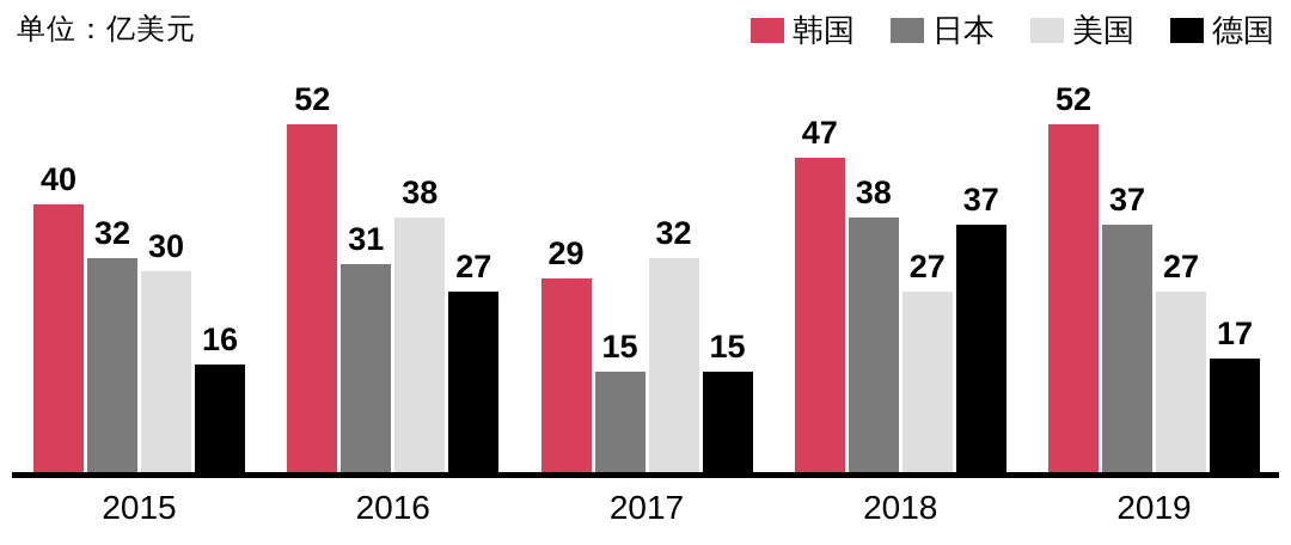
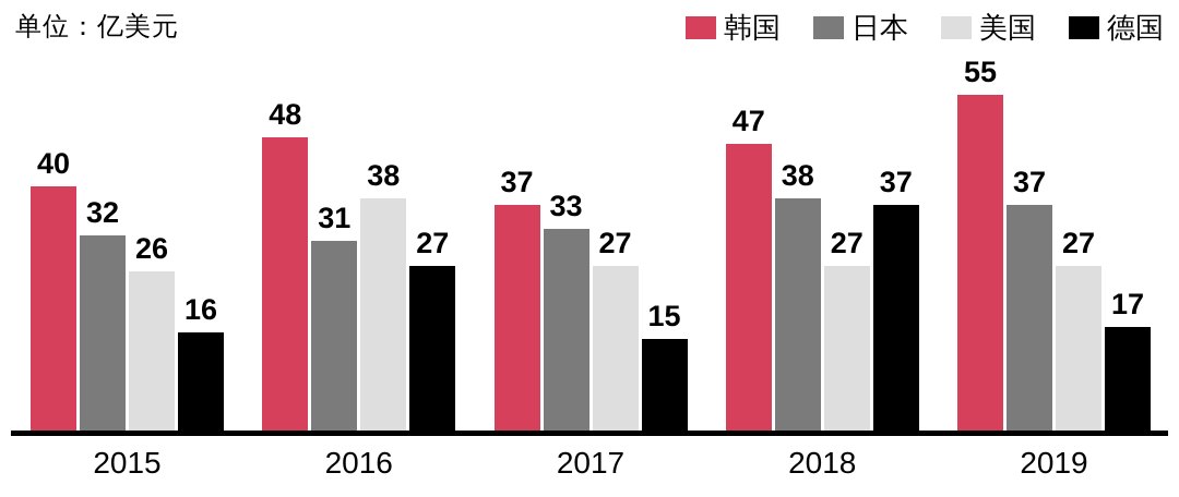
美国/2015: 30 -> 26
韩国/2016: 52 -> 48
韩国/2017: 29 -> 37
日本/2017: 15 -> 33
美国/2017: 32 -> 27
韩国/2019: 52 -> 55
